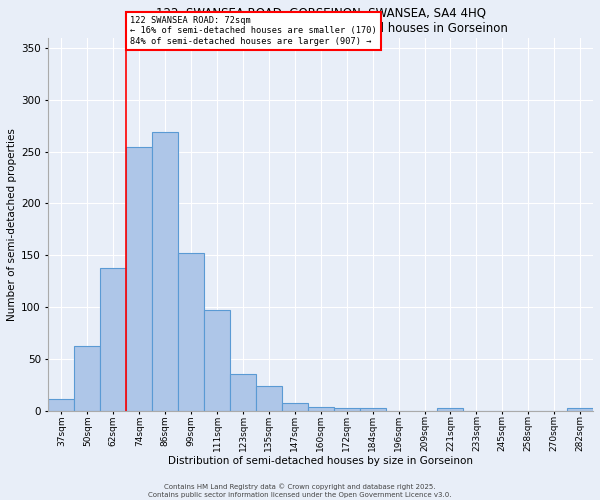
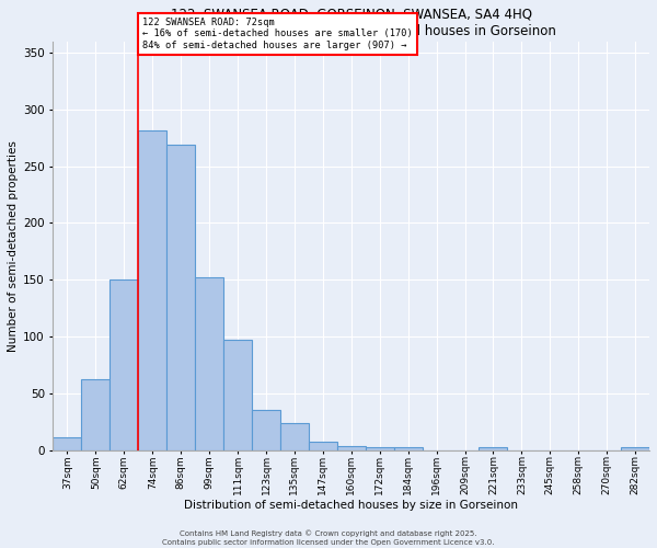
62sqm: 138 -> 150
74sqm: 254 -> 281
